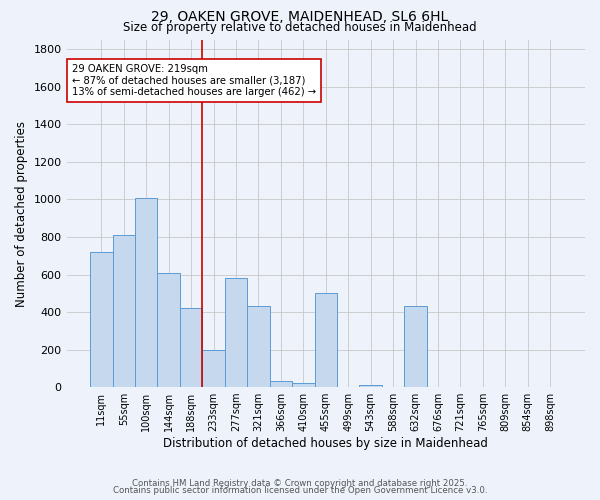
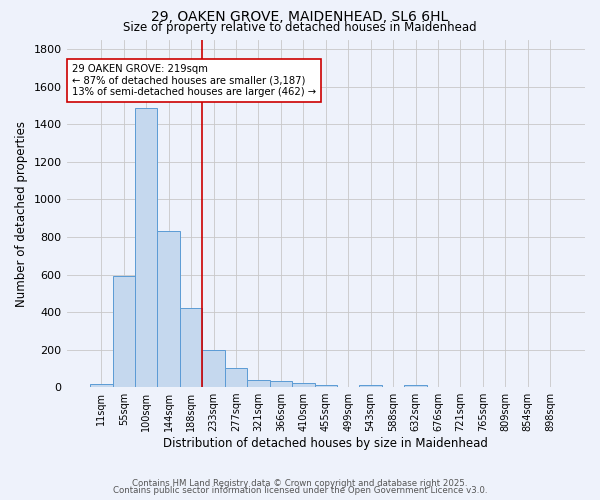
11sqm: 720 -> 20
55sqm: 810 -> 590
100sqm: 1010 -> 1490
144sqm: 610 -> 830
277sqm: 580 -> 100
321sqm: 430 -> 40
455sqm: 500 -> 10
632sqm: 430 -> 10
